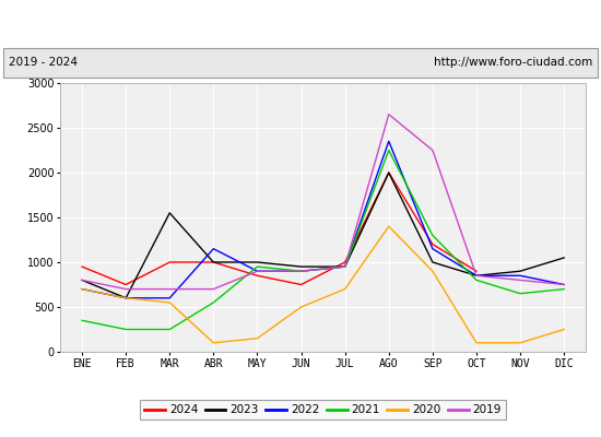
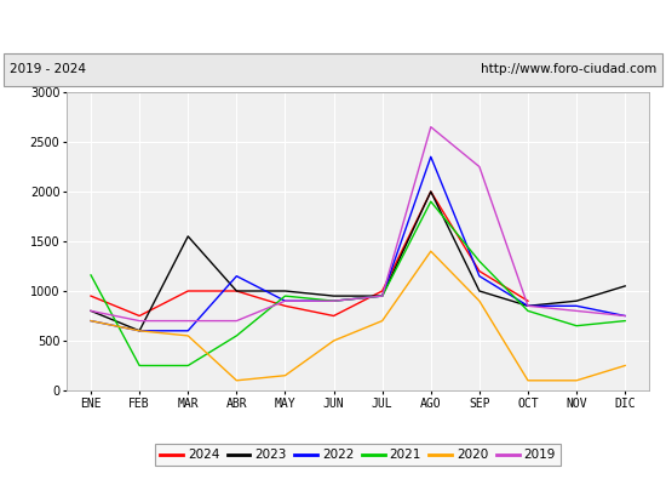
2021/ENE: 350 -> 1160
2021/AGO: 2250 -> 1900
